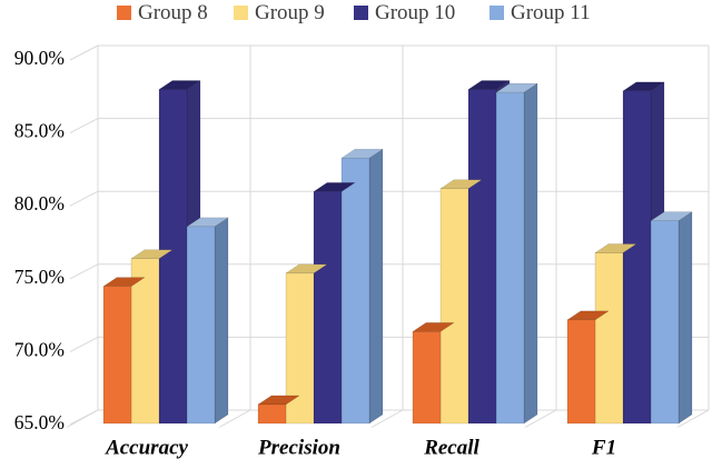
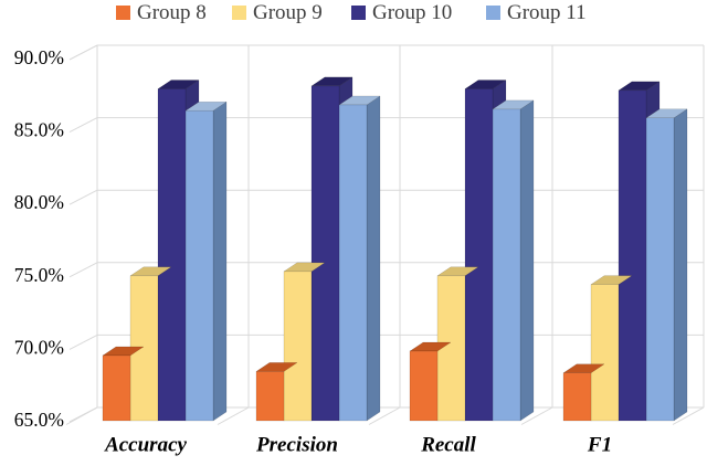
Group 8/Accuracy: 74.4% -> 69.5%
Group 9/Accuracy: 76.3% -> 75.0%
Group 11/Accuracy: 78.5% -> 86.4%
Group 8/Precision: 66.3% -> 68.4%
Group 10/Precision: 80.9% -> 88.1%
Group 11/Precision: 83.2% -> 86.8%
Group 8/Recall: 71.3% -> 69.8%
Group 9/Recall: 81.1% -> 75.0%
Group 11/Recall: 87.7% -> 86.5%
Group 8/F1: 72.1% -> 68.3%
Group 9/F1: 76.7% -> 74.4%
Group 11/F1: 78.9% -> 85.9%
